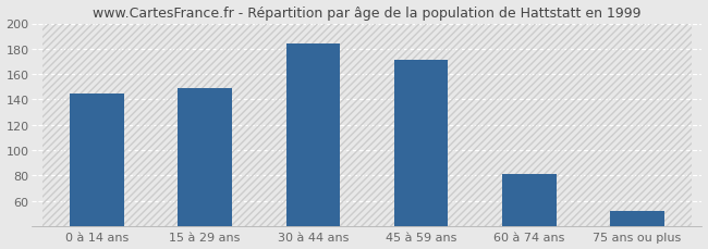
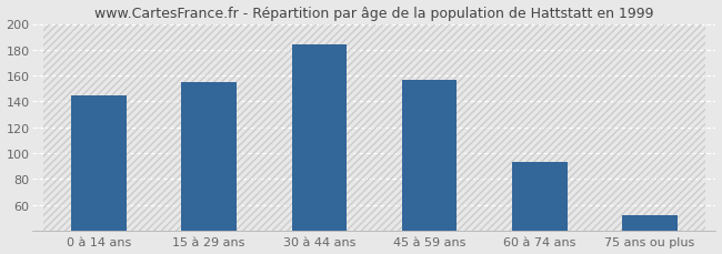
15 à 29 ans: 149 -> 155
45 à 59 ans: 171 -> 157
60 à 74 ans: 81 -> 93
